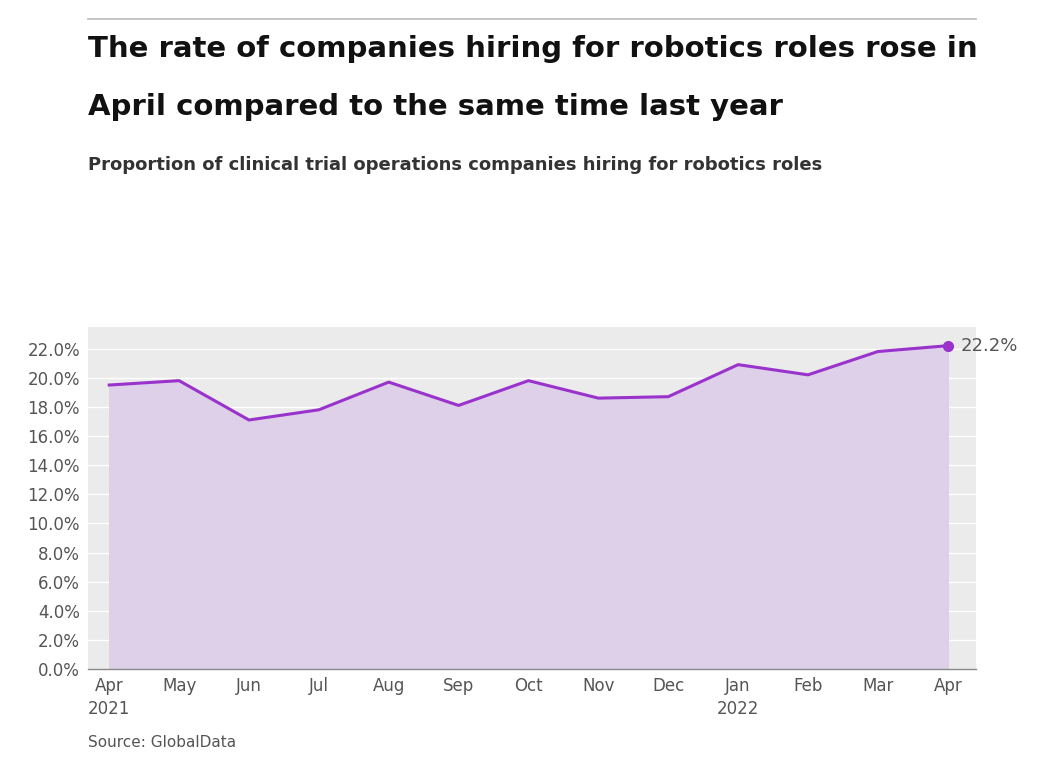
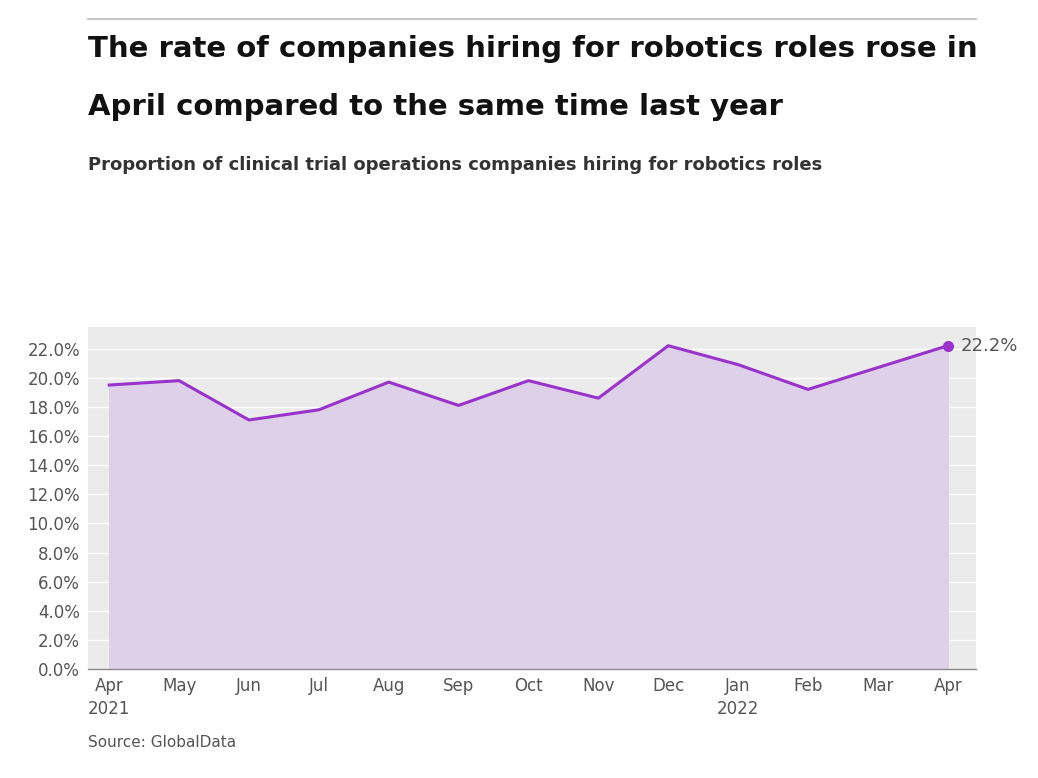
Dec: 18.7% -> 22.2%
Feb: 20.2% -> 19.2%
Mar: 21.8% -> 20.7%
